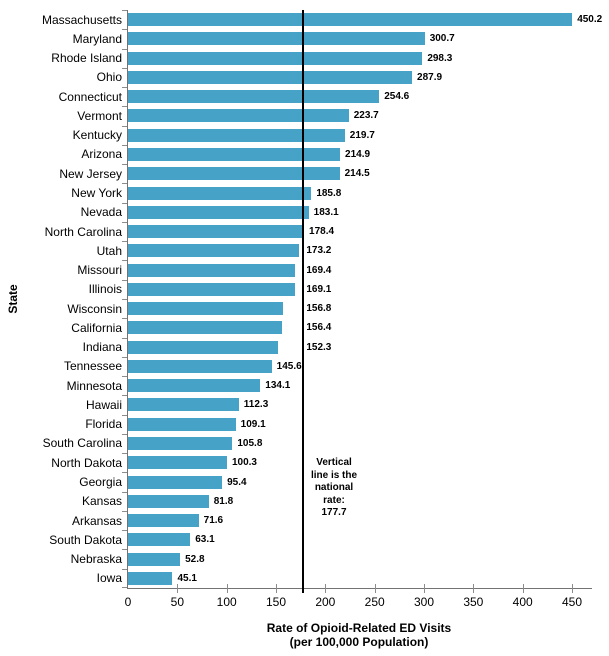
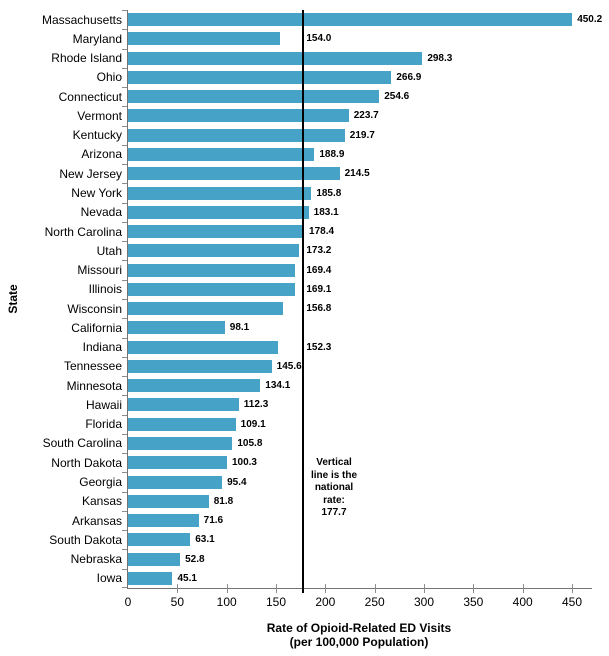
Maryland: 300.7 -> 154.0
Ohio: 287.9 -> 266.9
Arizona: 214.9 -> 188.9
California: 156.4 -> 98.1
